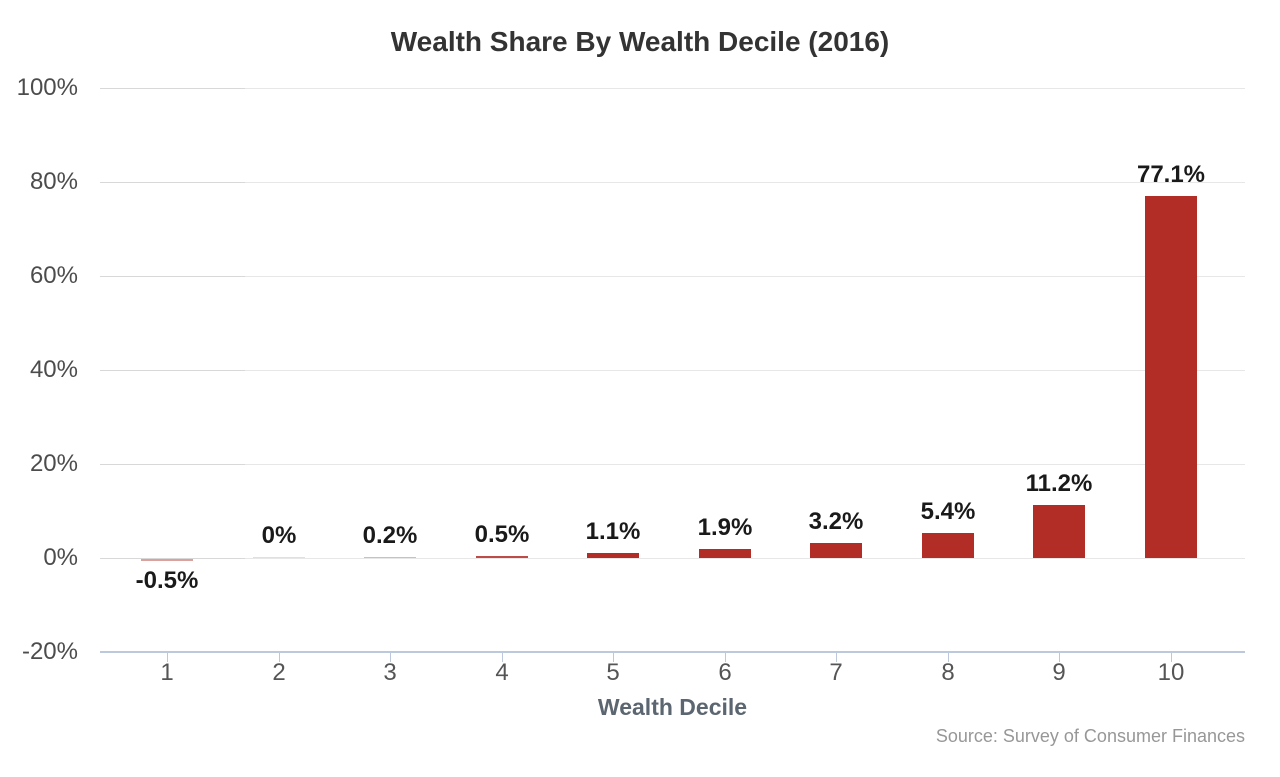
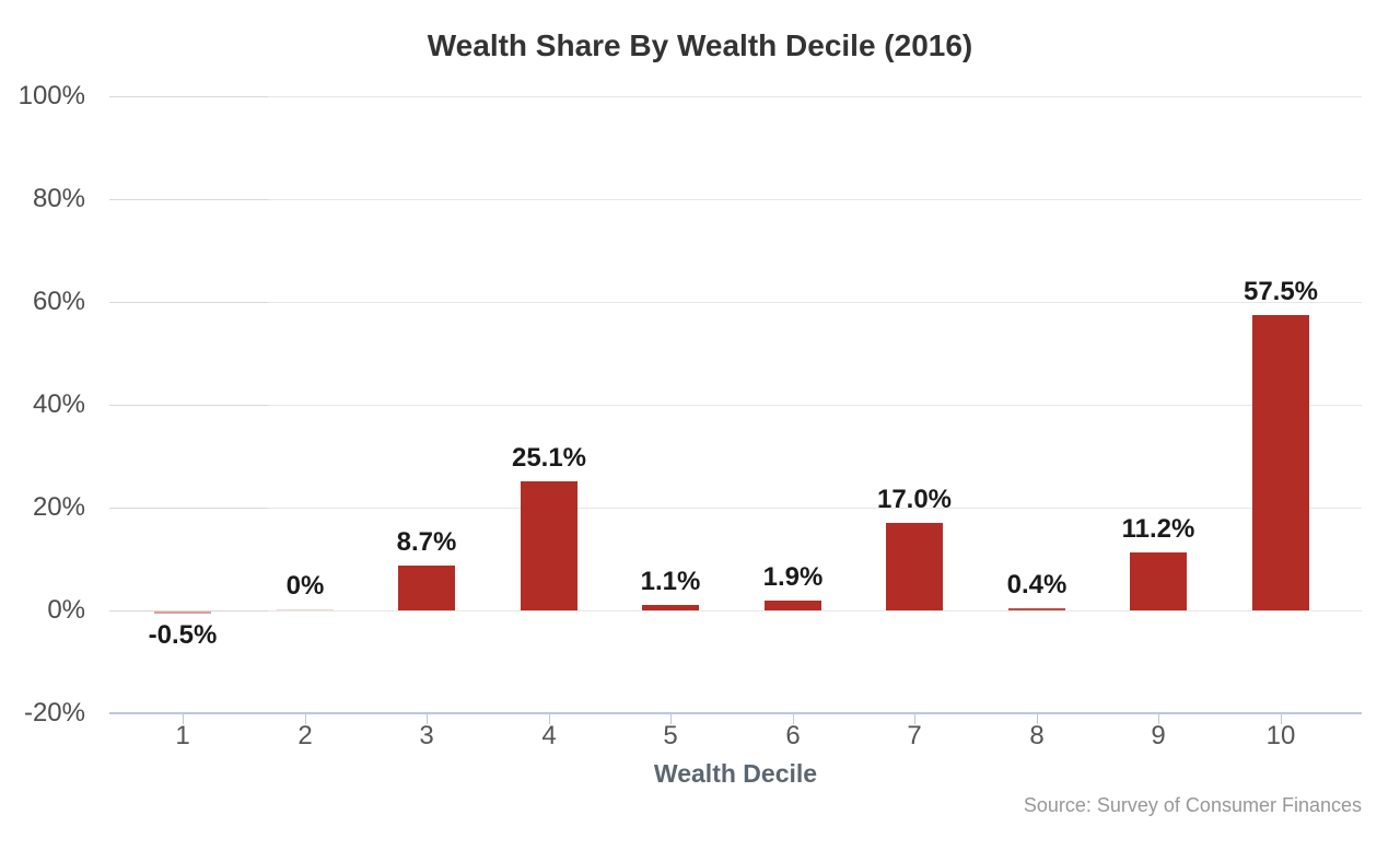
3: 0.2% -> 8.7%
4: 0.5% -> 25.1%
7: 3.2% -> 17.0%
8: 5.4% -> 0.4%
10: 77.1% -> 57.5%
